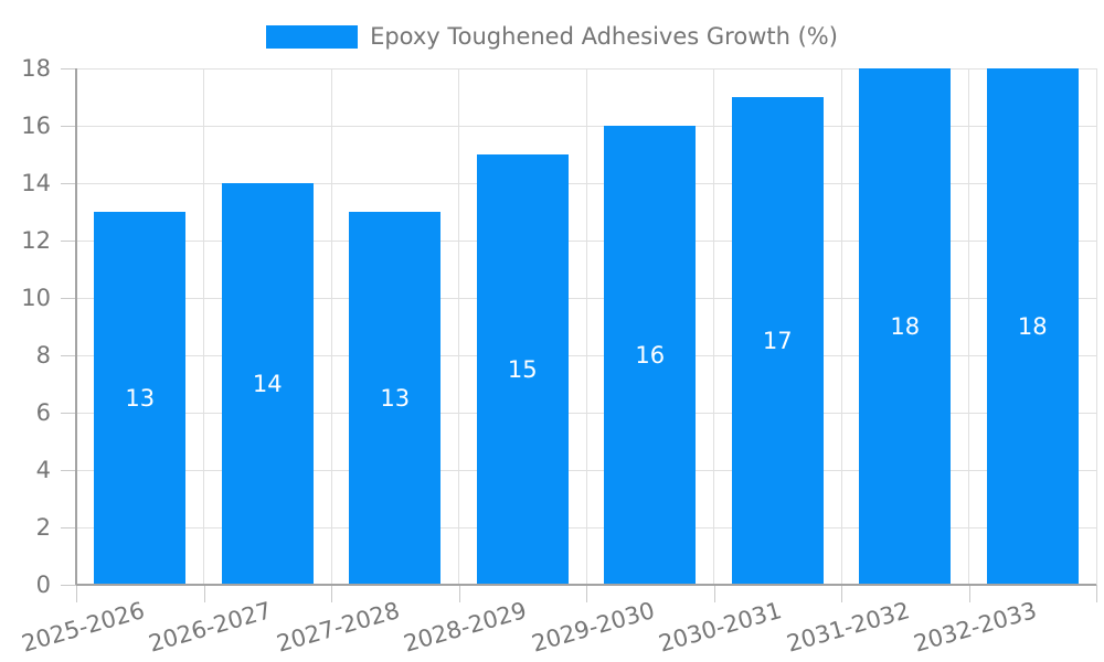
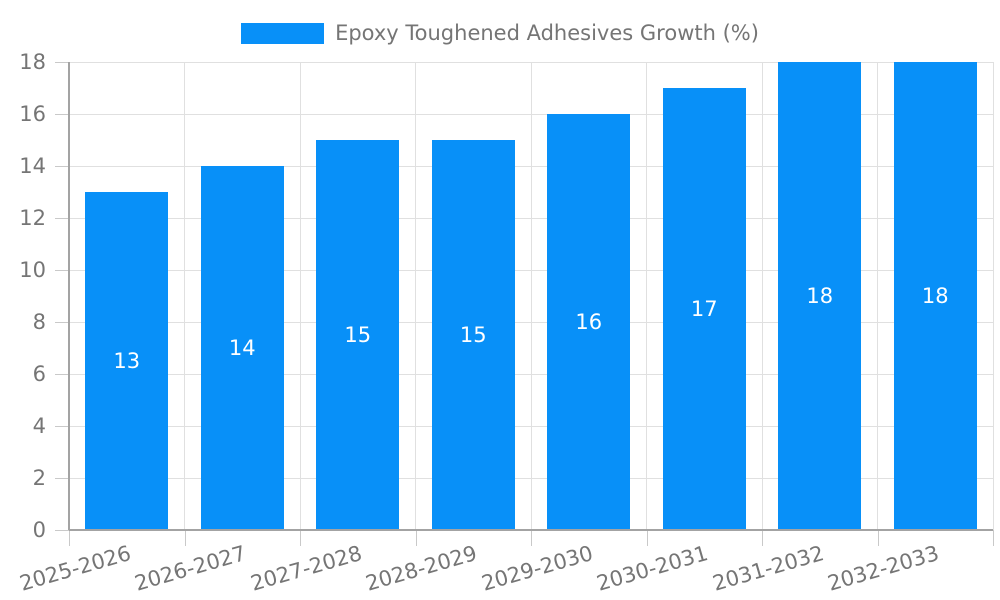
2027-2028: 13 -> 15
